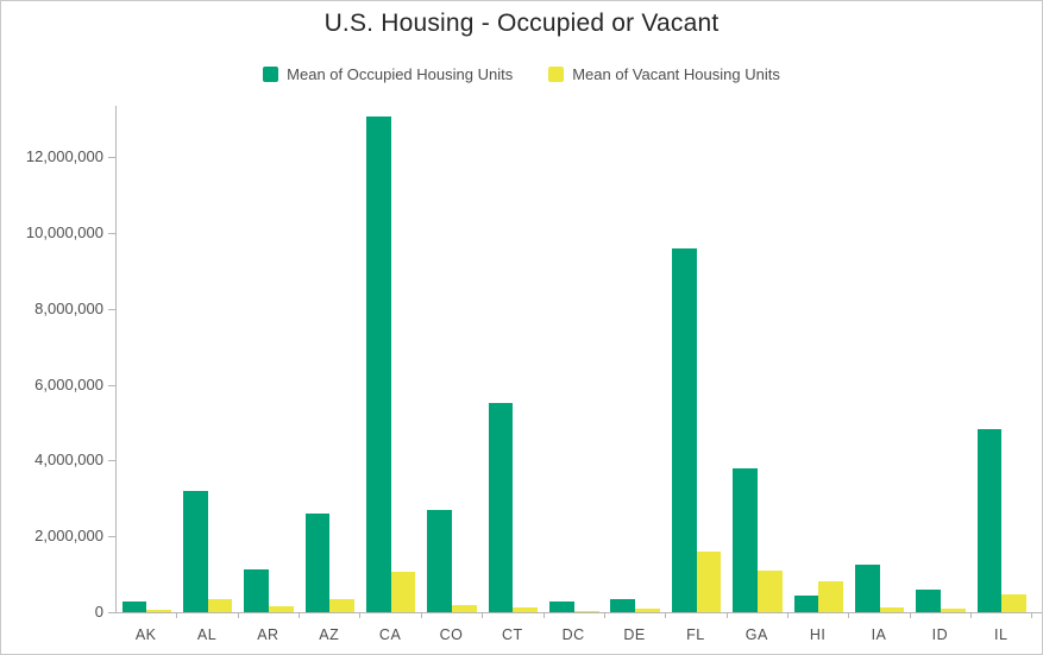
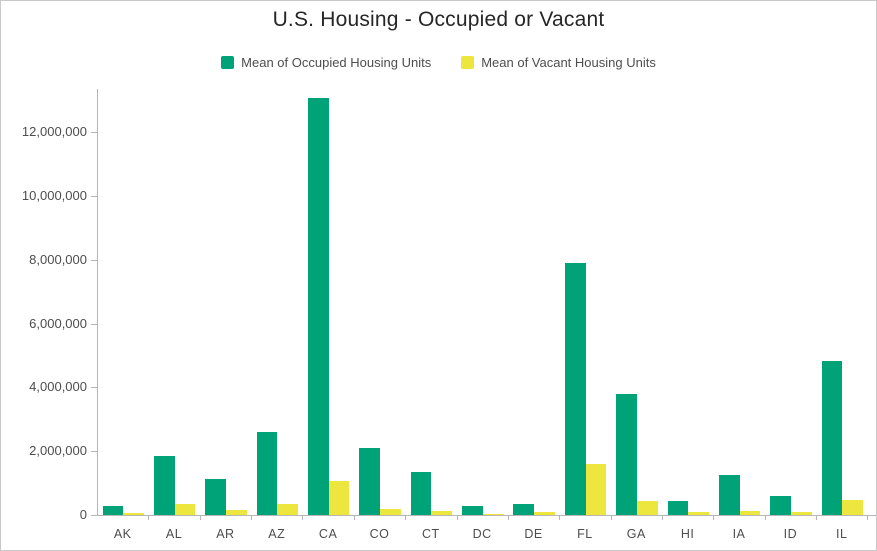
Mean of Occupied Housing Units/AL: 3200000 -> 1800000
Mean of Occupied Housing Units/CO: 2700000 -> 2100000
Mean of Occupied Housing Units/CT: 5500000 -> 1400000
Mean of Occupied Housing Units/FL: 9600000 -> 7900000
Mean of Vacant Housing Units/GA: 1100000 -> 400000
Mean of Vacant Housing Units/HI: 800000 -> 100000
